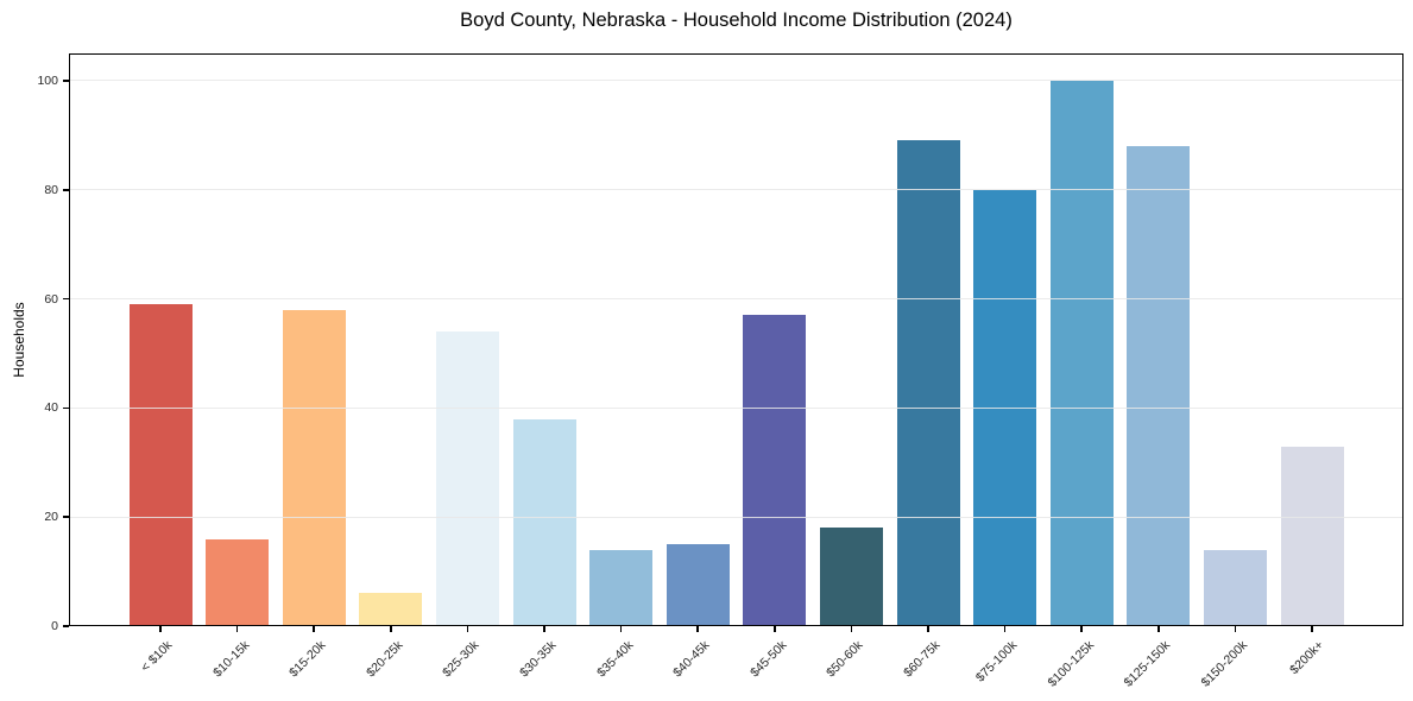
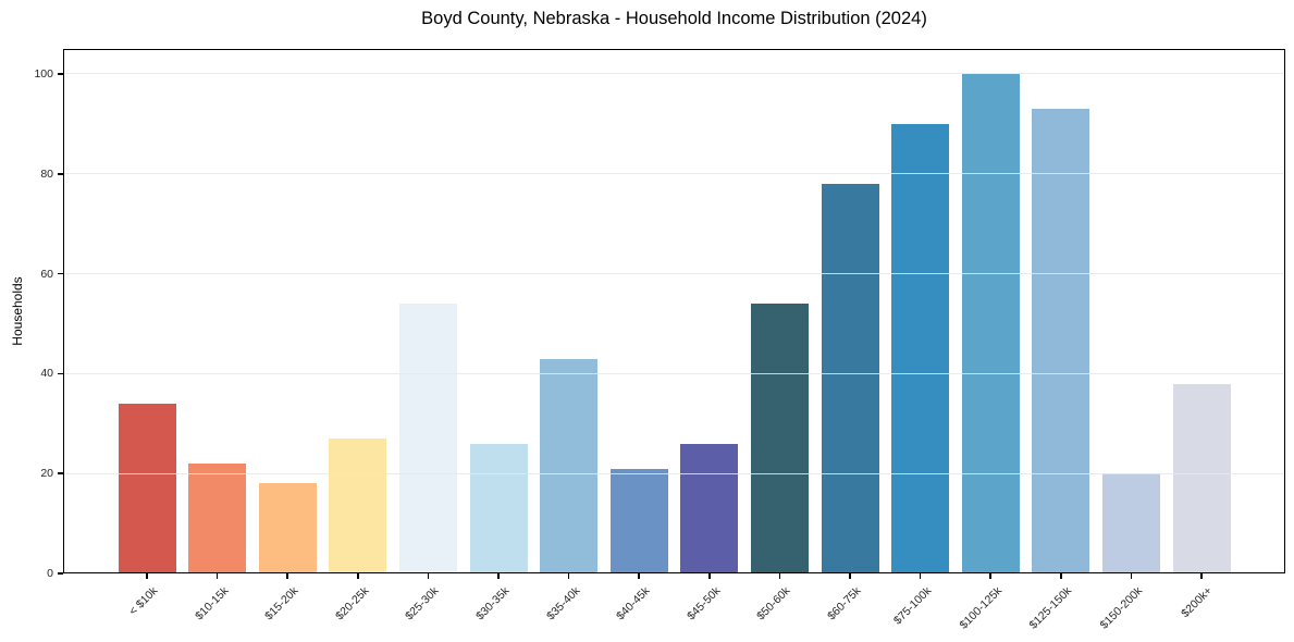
< $10k: 59 -> 34
$10-15k: 16 -> 22
$15-20k: 58 -> 18
$20-25k: 6 -> 27
$30-35k: 38 -> 26
$35-40k: 14 -> 43
$40-45k: 15 -> 21
$45-50k: 57 -> 26
$50-60k: 18 -> 54
$60-75k: 89 -> 78
$75-100k: 80 -> 90
$125-150k: 88 -> 93
$150-200k: 14 -> 20
$200k+: 33 -> 38
